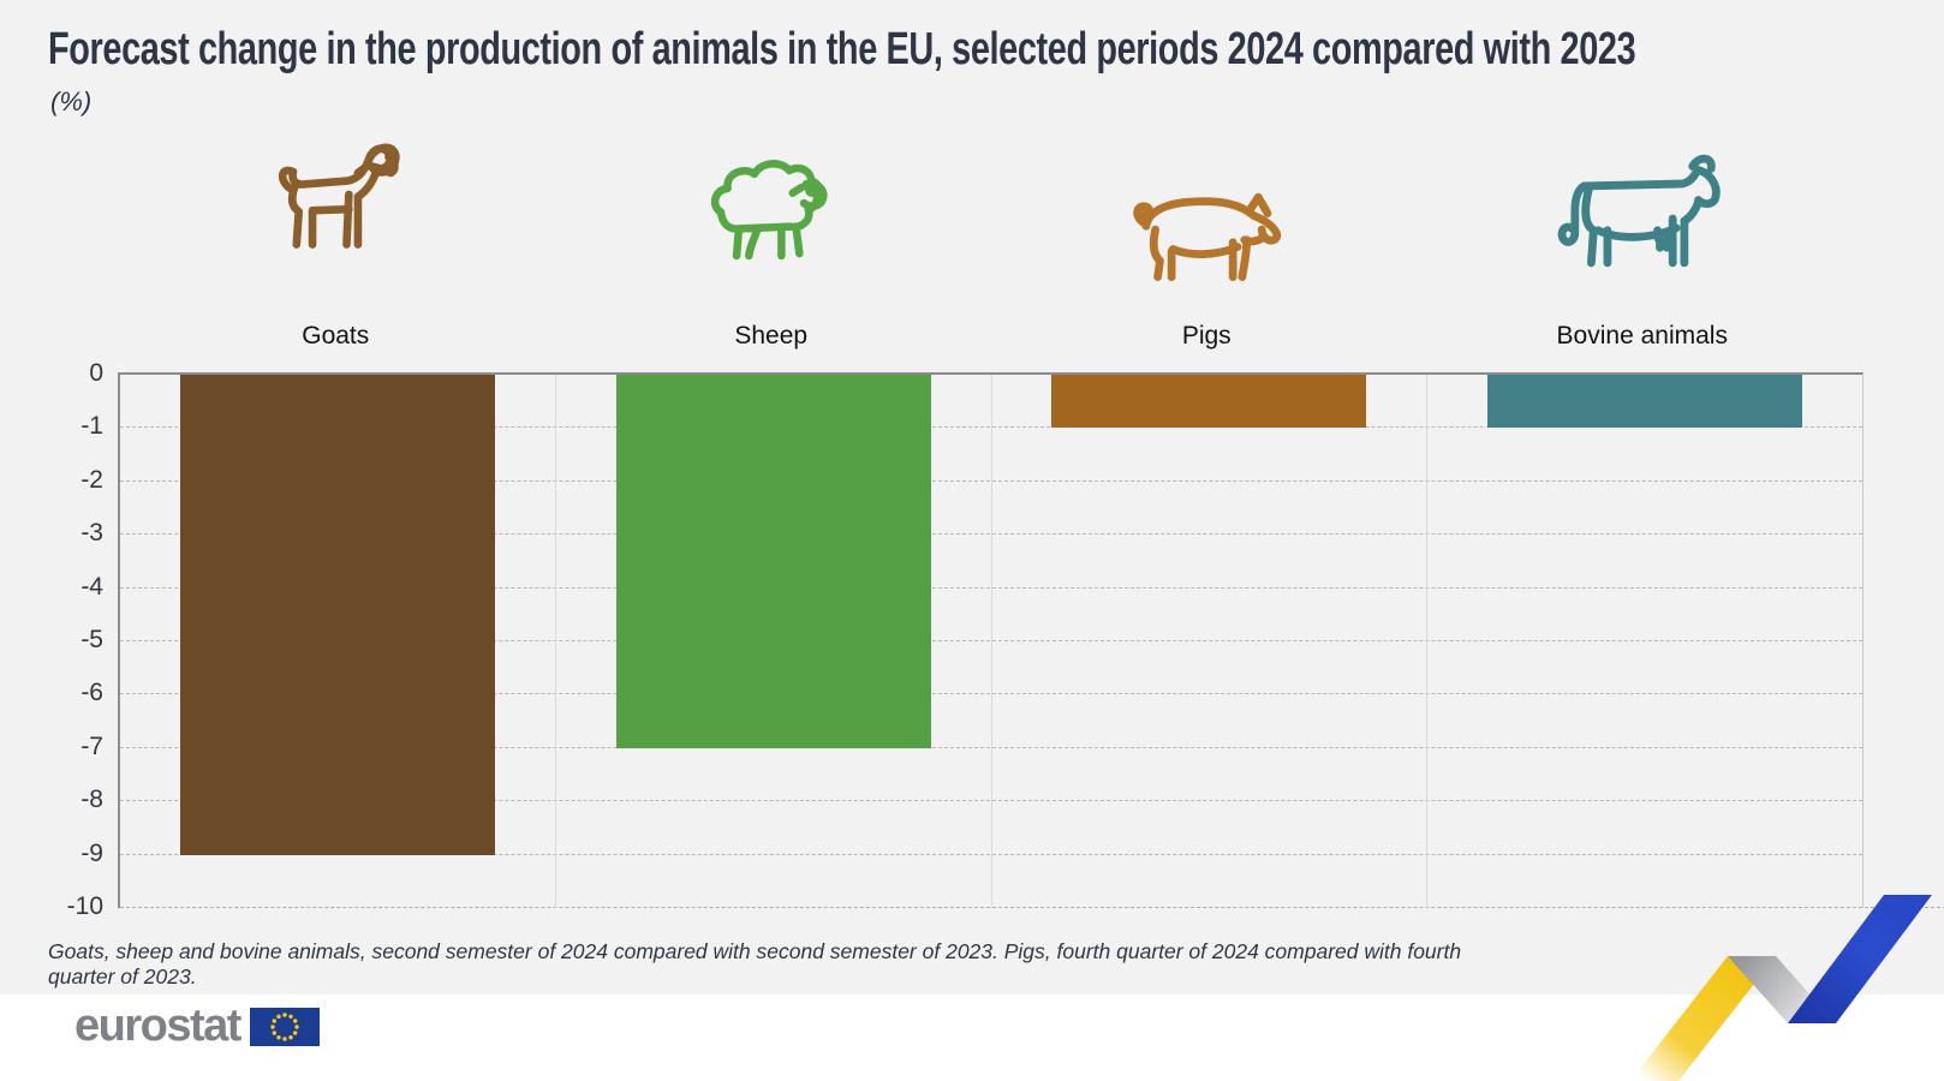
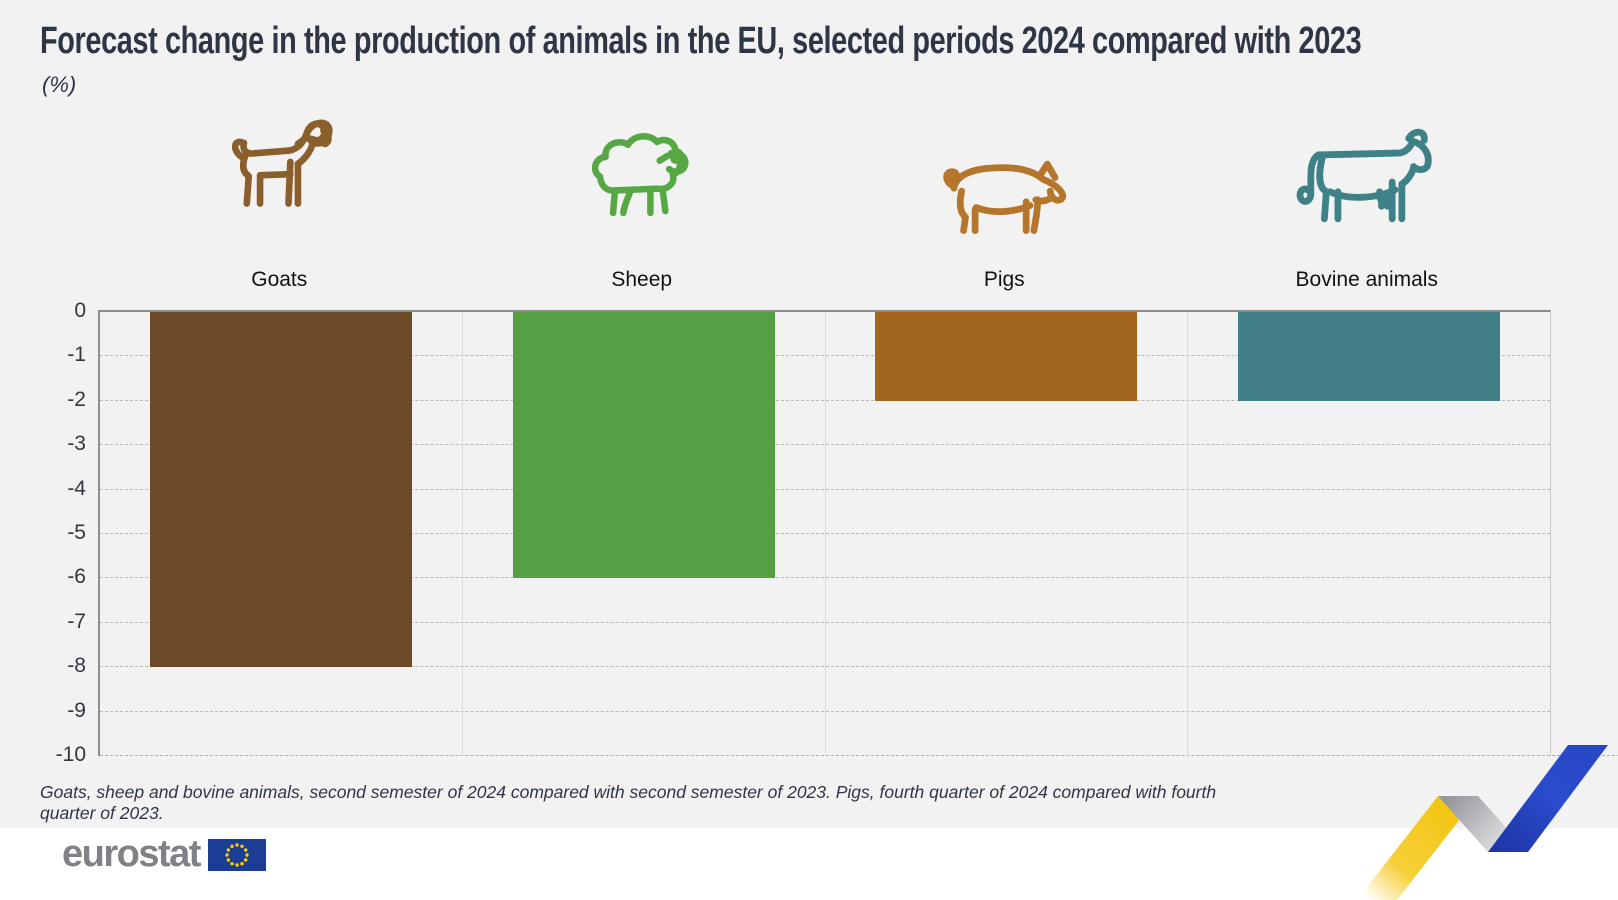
Goats: -9 -> -8
Sheep: -7 -> -6
Pigs: -1 -> -2
Bovine animals: -1 -> -2
